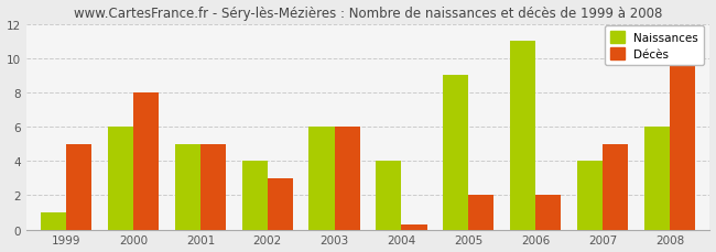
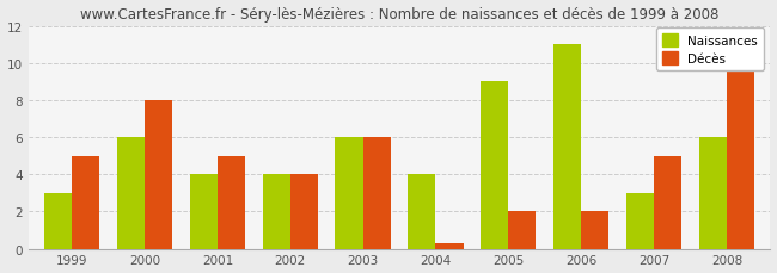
Naissances/1999: 1 -> 3
Naissances/2001: 5 -> 4
Décès/2002: 3.0 -> 4.0
Naissances/2007: 4 -> 3
